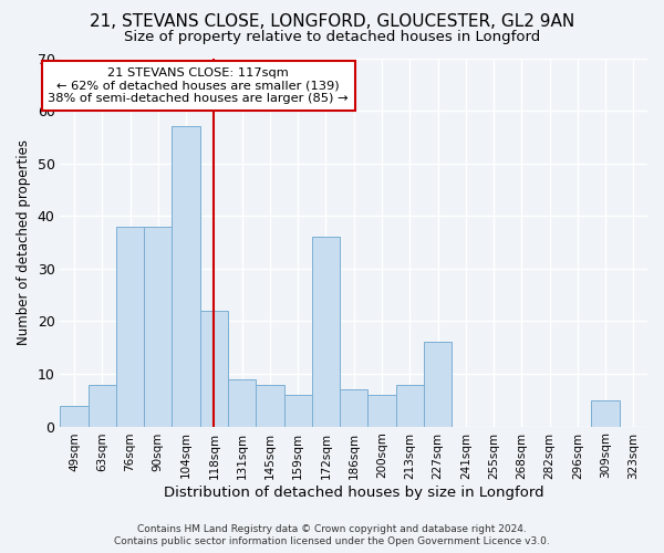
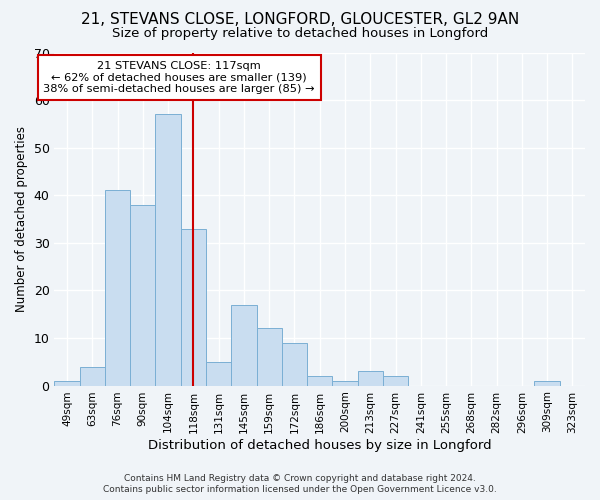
49sqm: 4 -> 1
63sqm: 8 -> 4
76sqm: 38 -> 41
118sqm: 22 -> 33
131sqm: 9 -> 5
145sqm: 8 -> 17
159sqm: 6 -> 12
172sqm: 36 -> 9
186sqm: 7 -> 2
200sqm: 6 -> 1
213sqm: 8 -> 3
227sqm: 16 -> 2
309sqm: 5 -> 1
